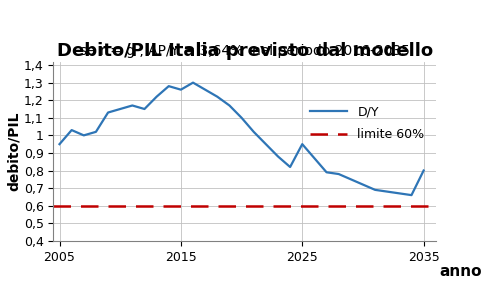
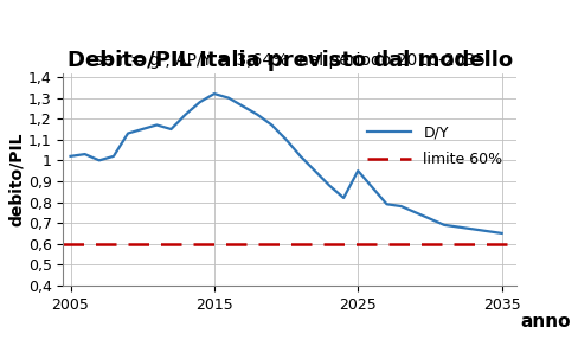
2005: 0,95 -> 1,02
2015: 1,26 -> 1,32
2035: 0,80 -> 0,65
